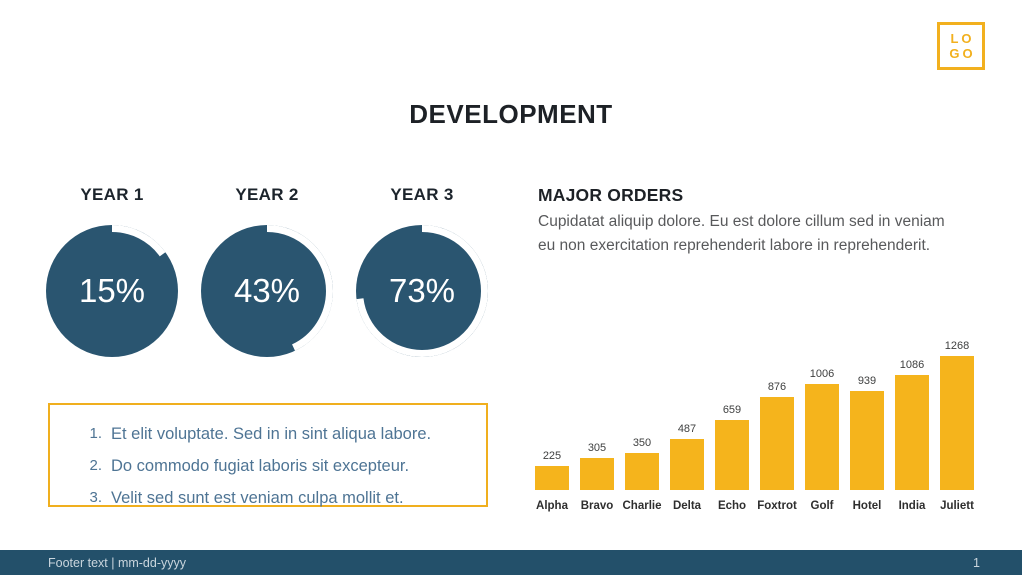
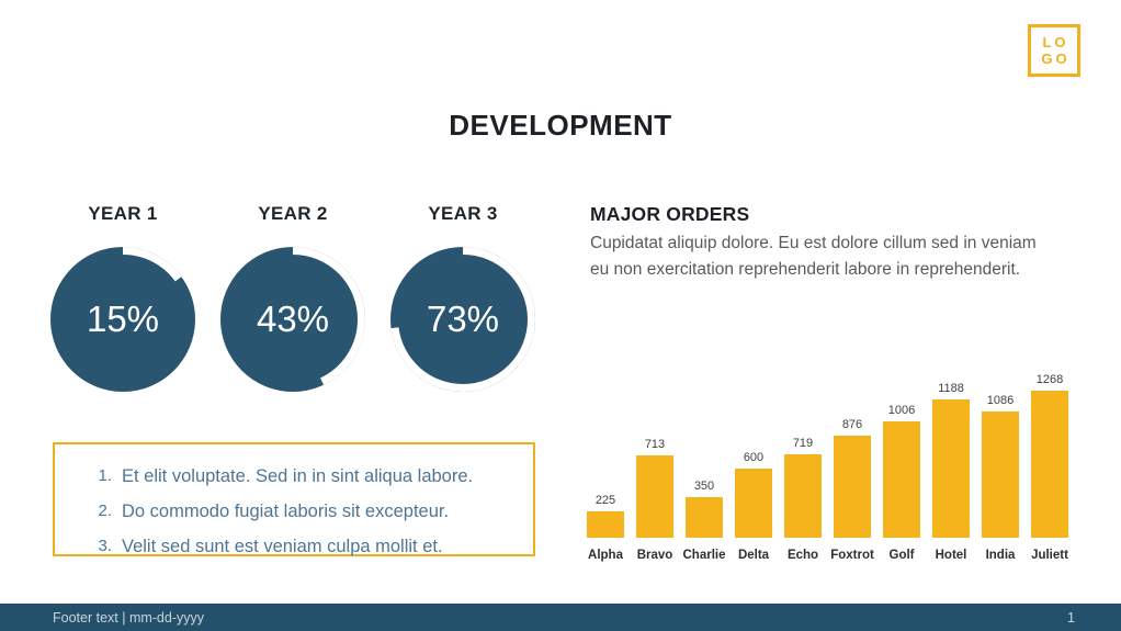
Bravo: 305 -> 713
Delta: 487 -> 600
Echo: 659 -> 719
Hotel: 939 -> 1188
